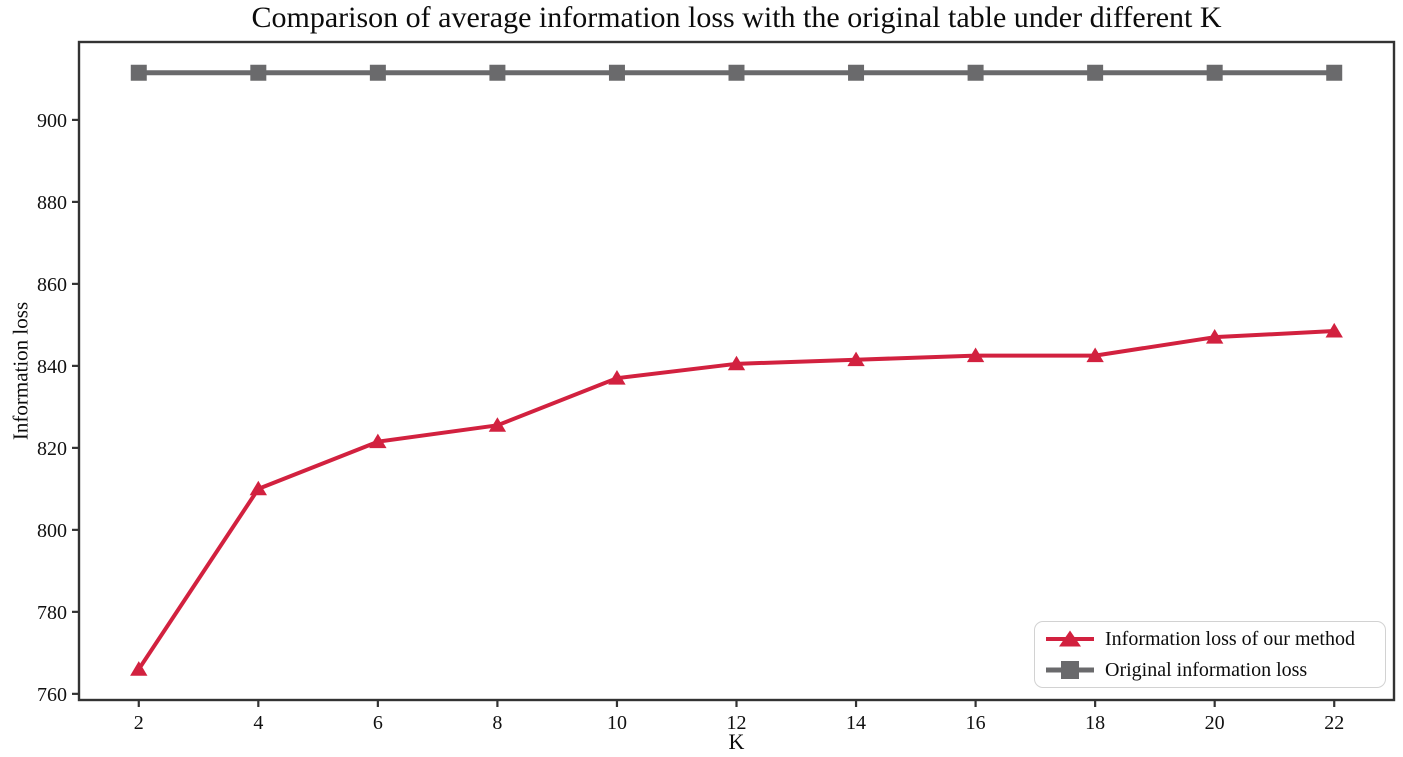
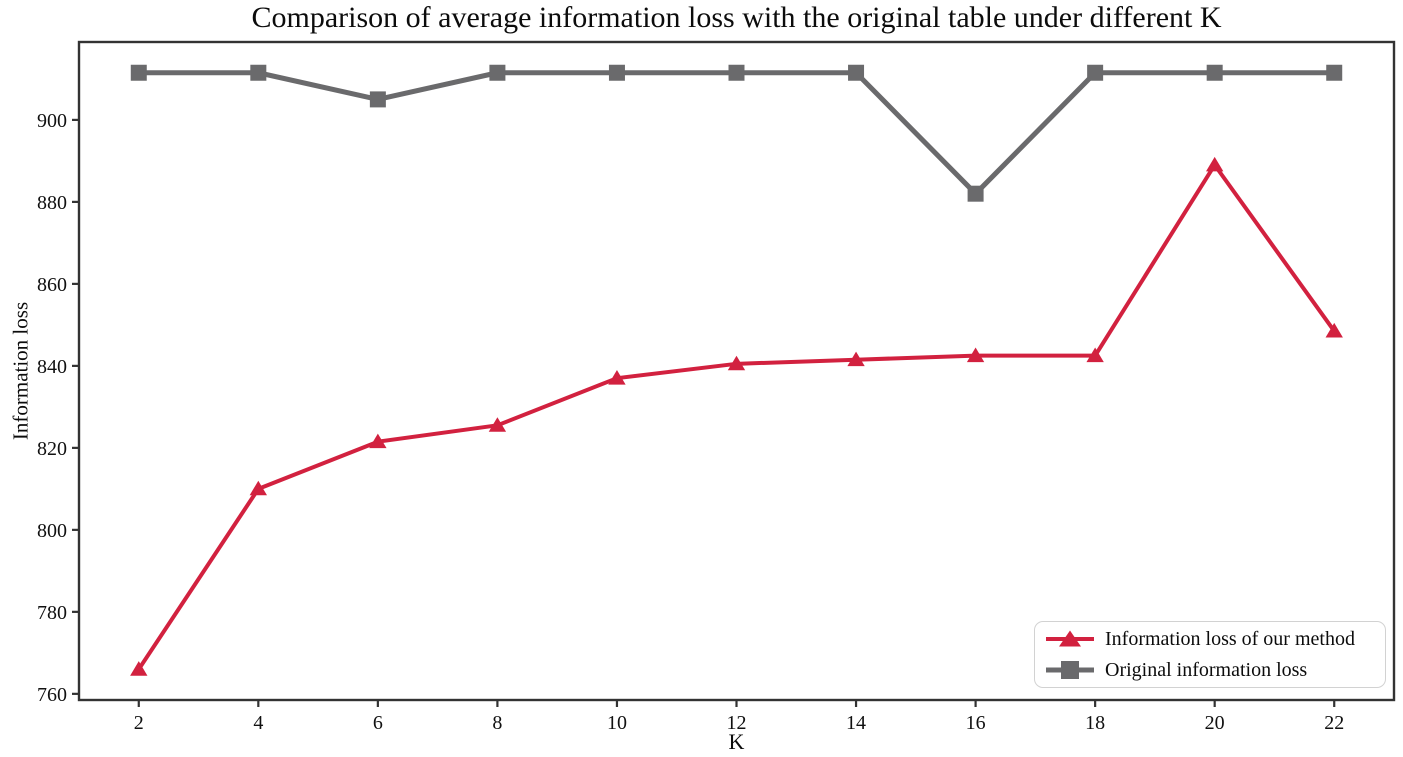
Original information loss/6: 912 -> 905
Original information loss/16: 912 -> 882
Information loss of our method/20: 847 -> 889
